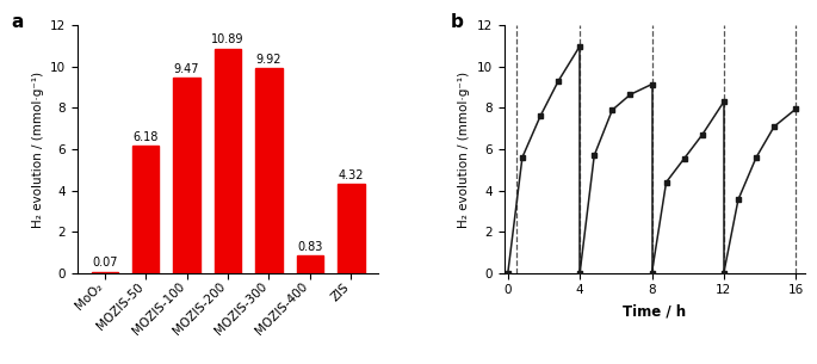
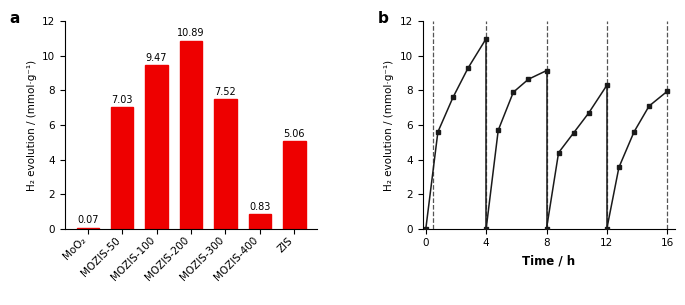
MOZIS-50: 6.18 -> 7.03
MOZIS-300: 9.92 -> 7.52
ZIS: 4.32 -> 5.06
